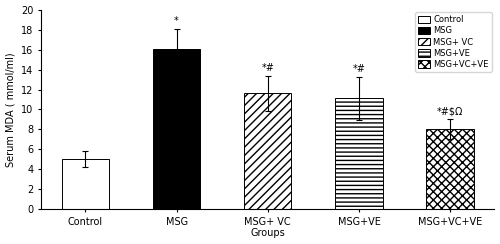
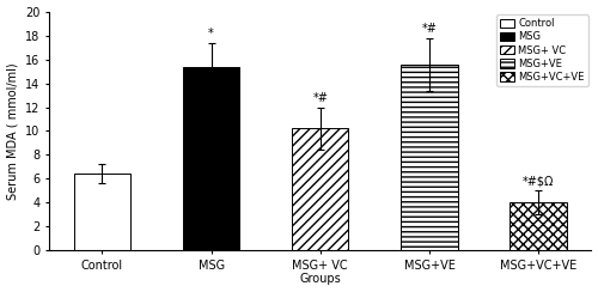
Control: 5.0 -> 6.4
MSG: 16.1 -> 15.4
MSG+ VC: 11.6 -> 10.2
MSG+VE: 11.1 -> 15.6
MSG+VC+VE: 8.0 -> 4.0
